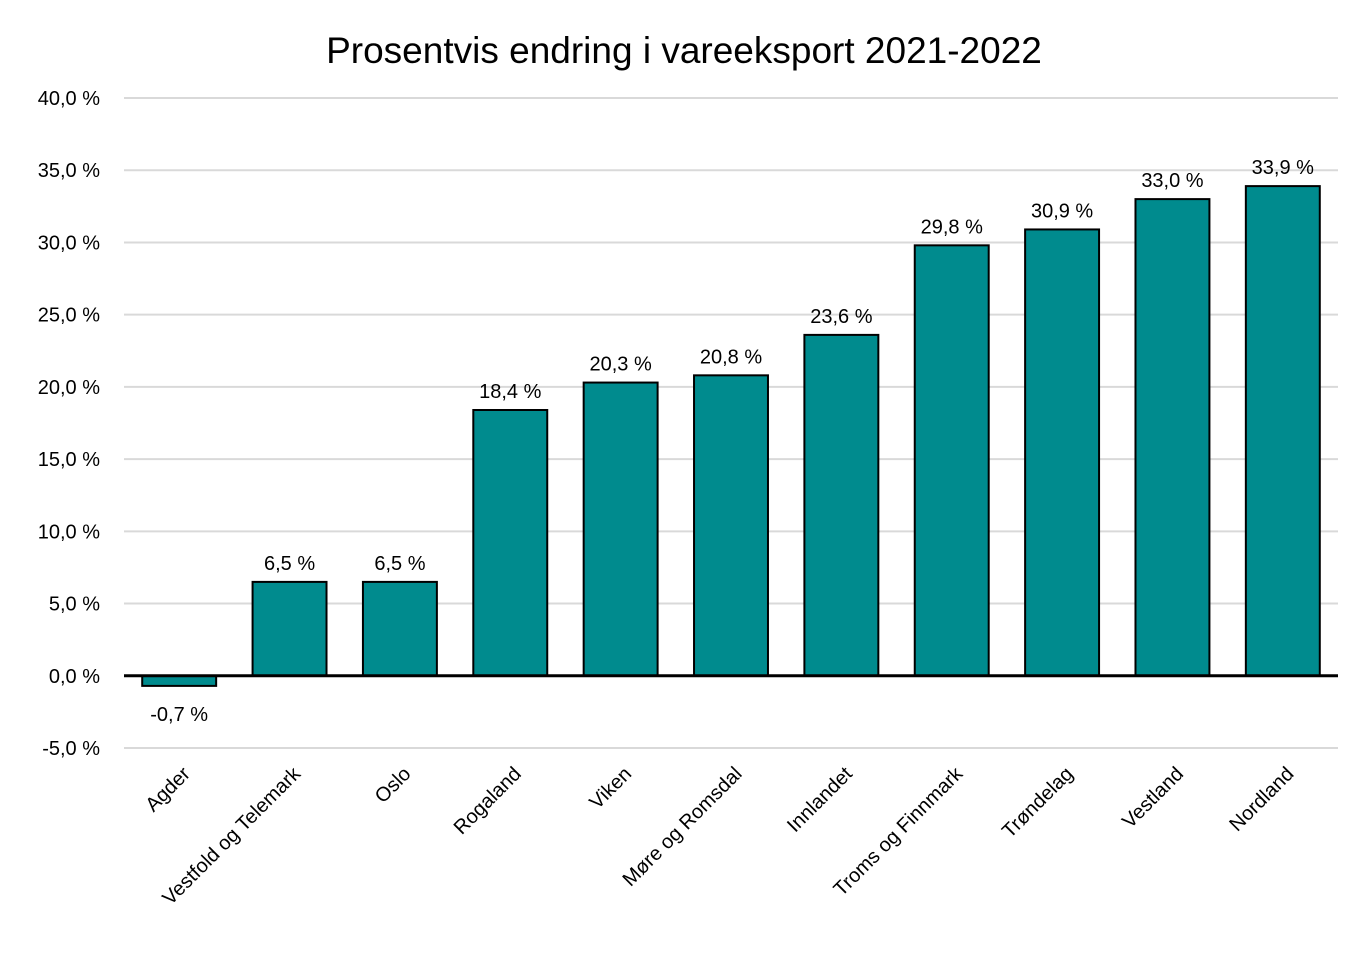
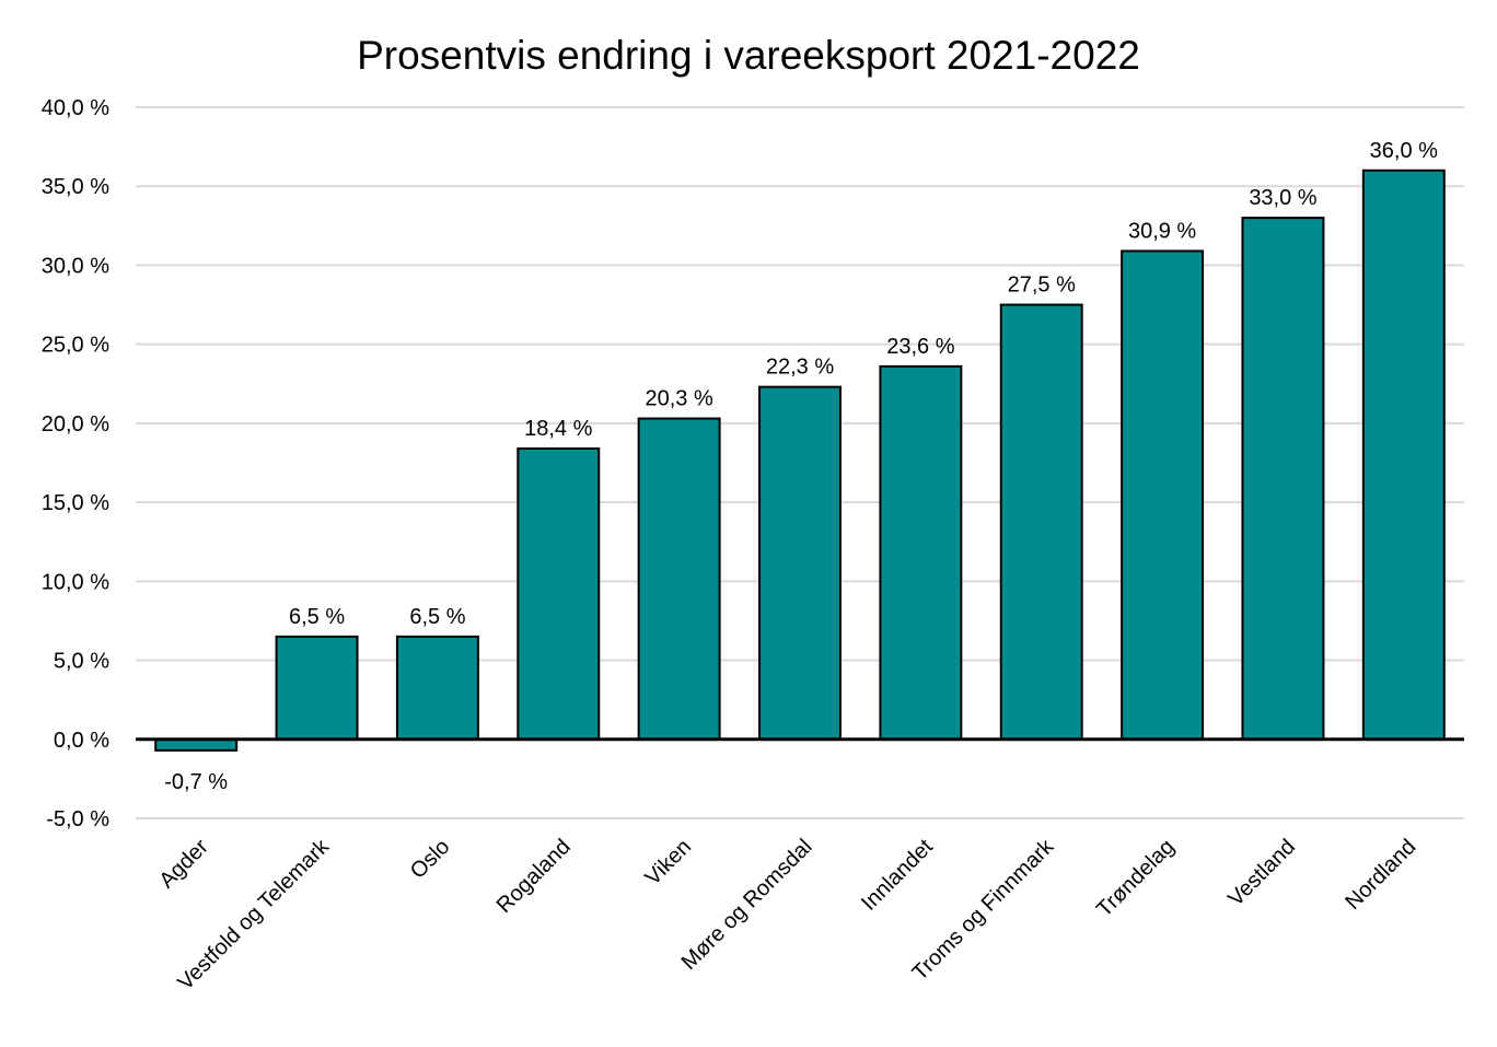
Møre og Romsdal: 20,8 -> 22,3
Troms og Finnmark: 29,8 -> 27,5
Nordland: 33,9 -> 36,0
